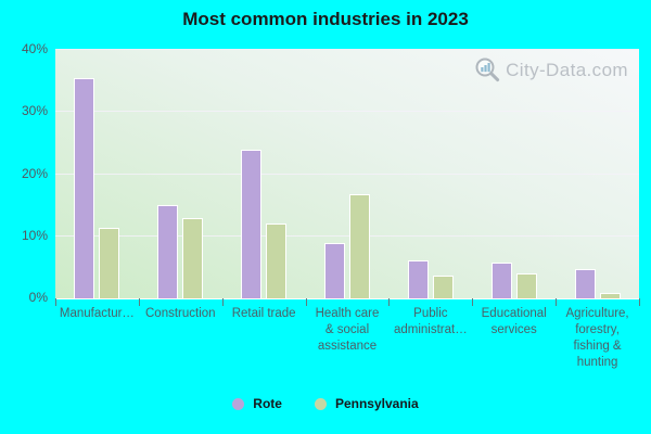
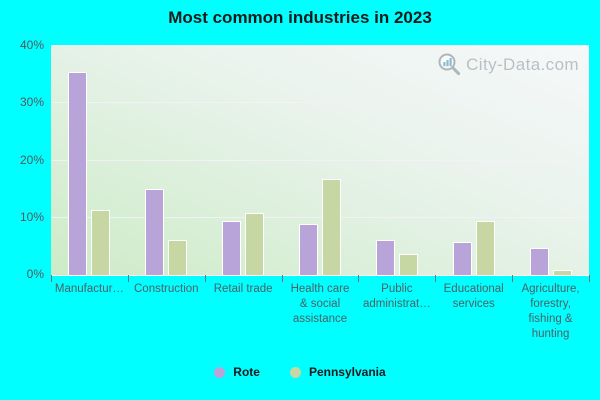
Pennsylvania/Construction: 13% -> 6%
Rote/Retail trade: 24% -> 9%
Pennsylvania/Retail trade: 12% -> 11%
Pennsylvania/Educational services: 4% -> 10%
